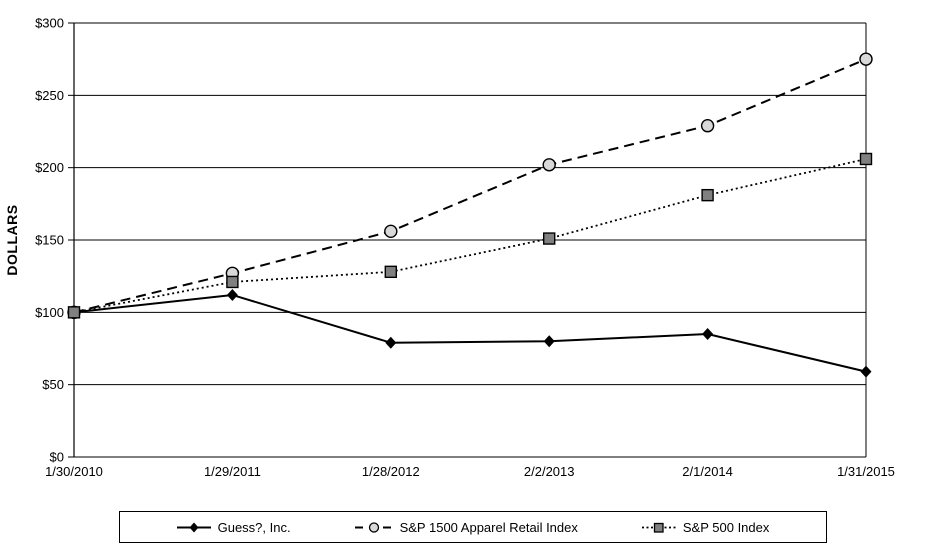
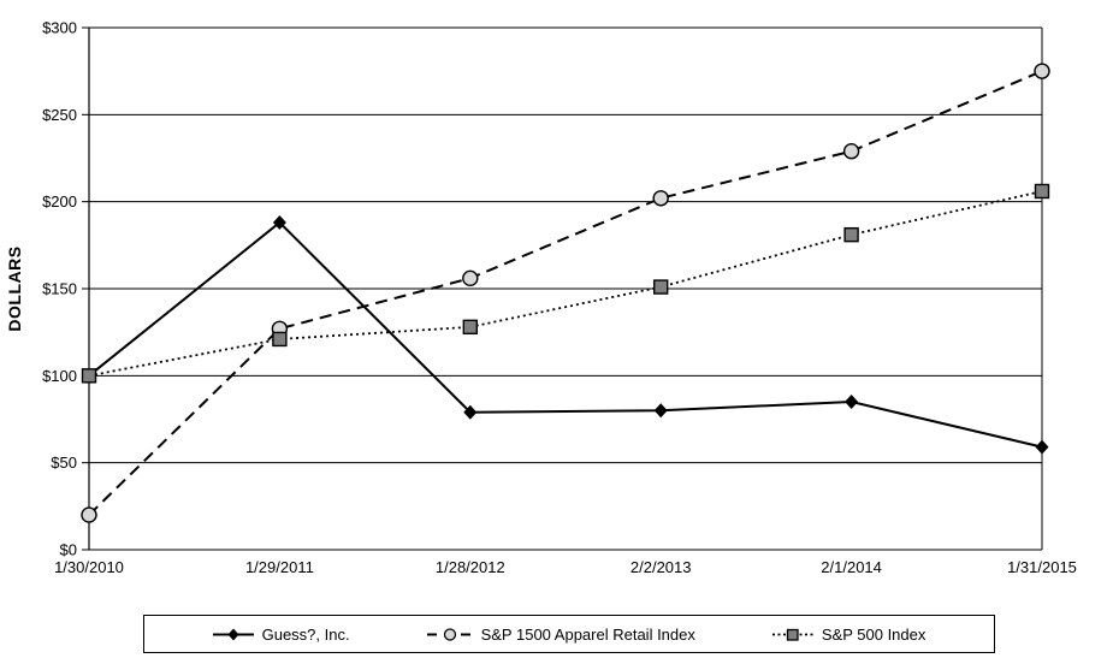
S&P 1500 Apparel Retail Index/1/30/2010: $100 -> $20
Guess?, Inc./1/29/2011: $112 -> $188
